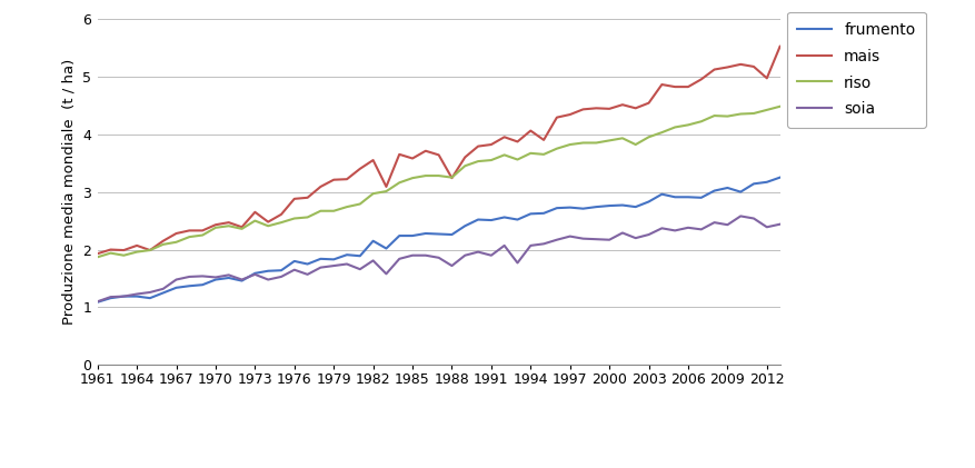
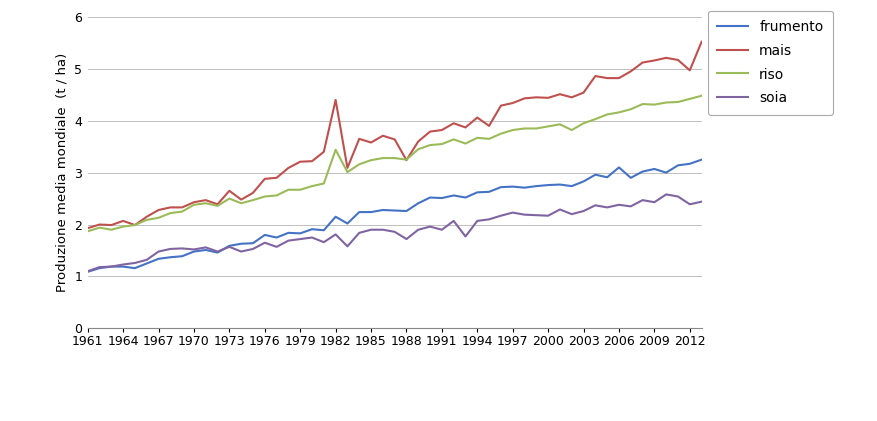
mais/1982: 3.55 -> 4.40
riso/1982: 2.97 -> 3.44
frumento/2006: 2.91 -> 3.10
